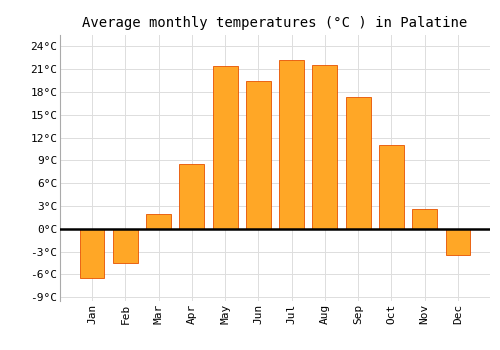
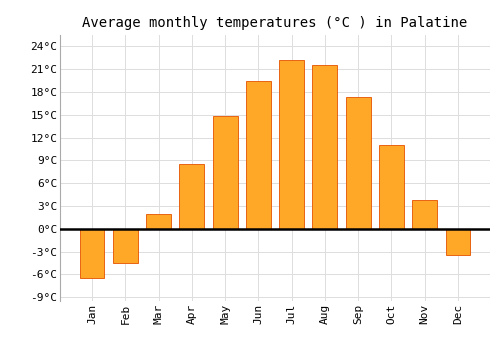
May: 21.4°C -> 14.8°C
Nov: 2.6°C -> 3.8°C
